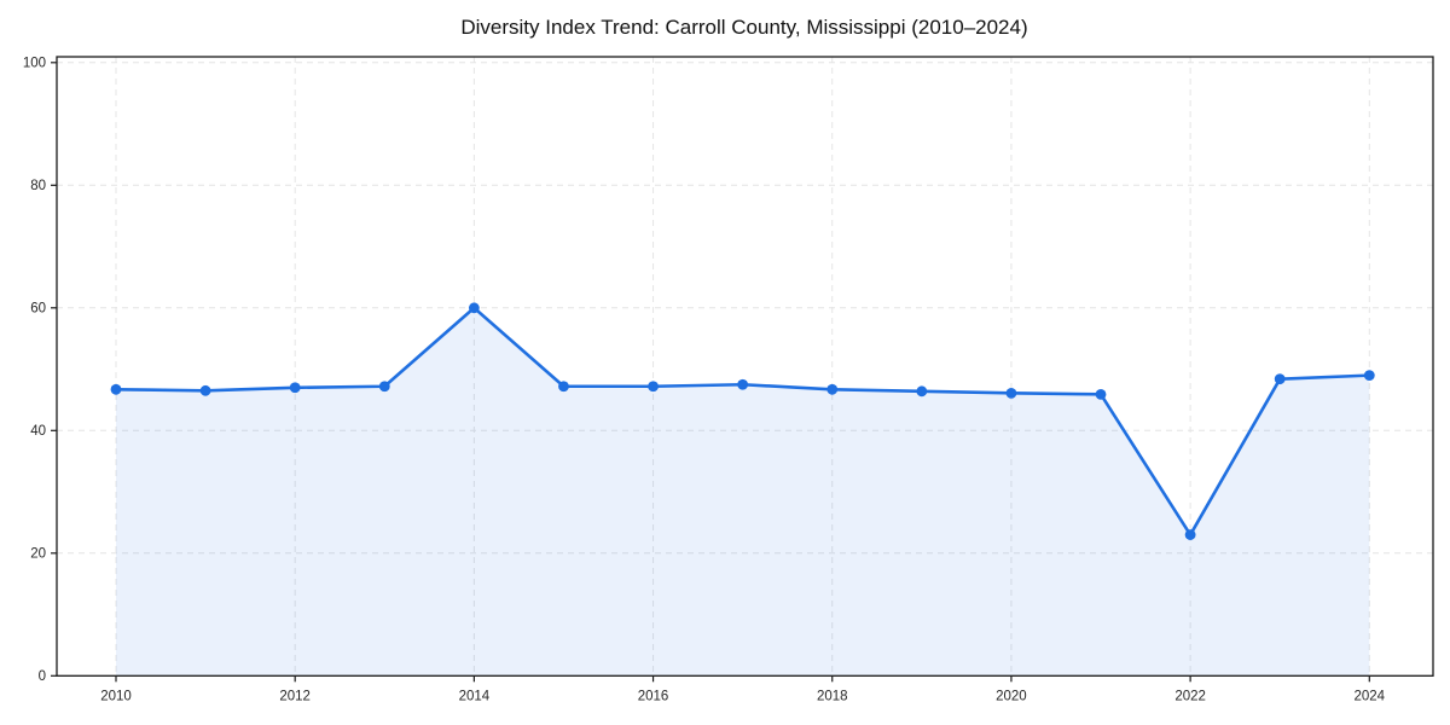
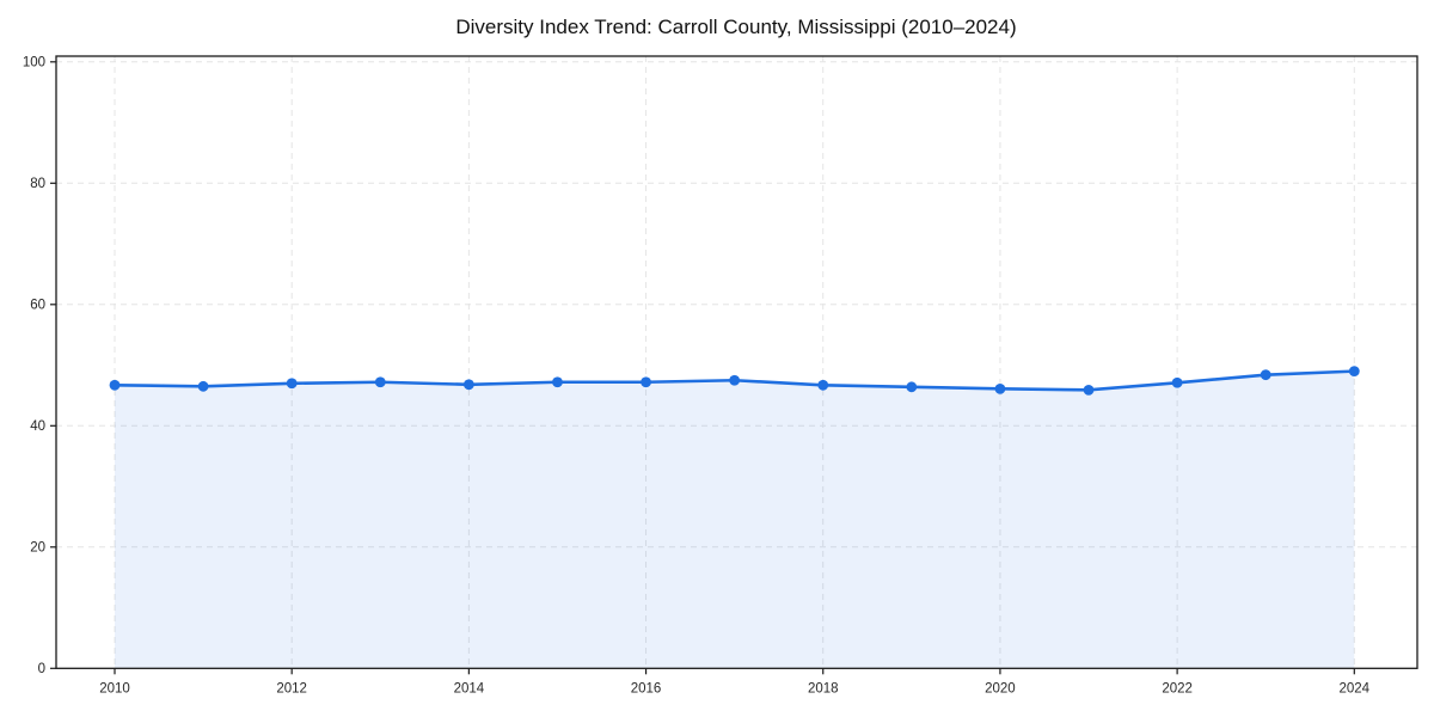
2014: 60 -> 47
2022: 23 -> 47
